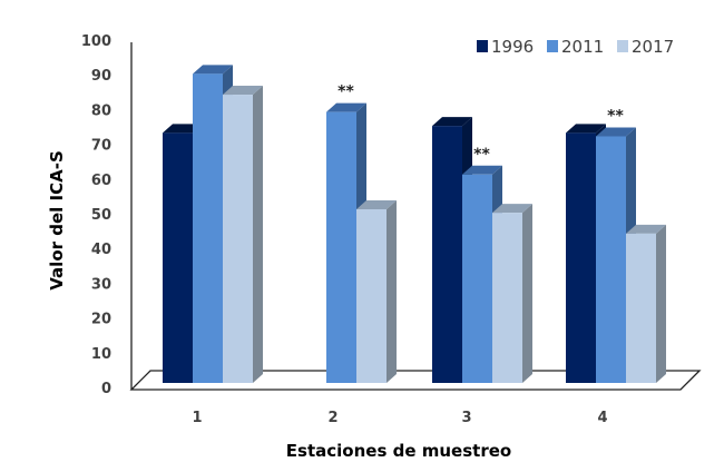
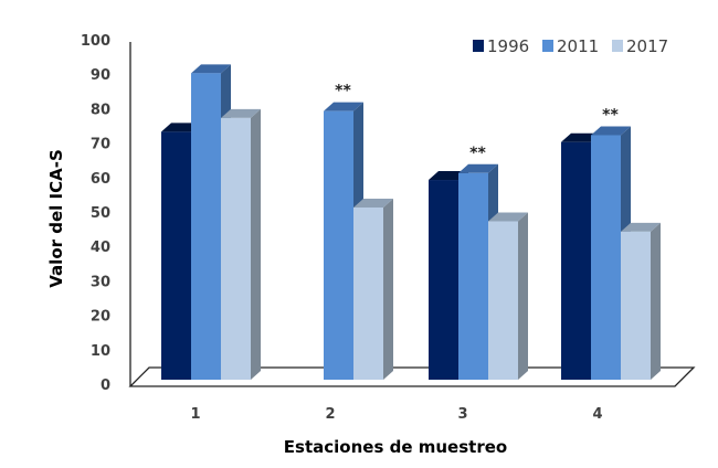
2017/1: 83 -> 76
1996/3: 74 -> 58
2017/3: 49 -> 46
1996/4: 72 -> 69
